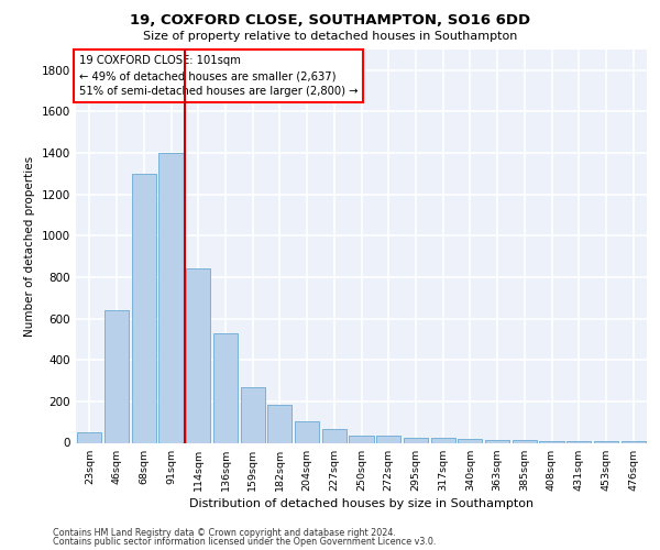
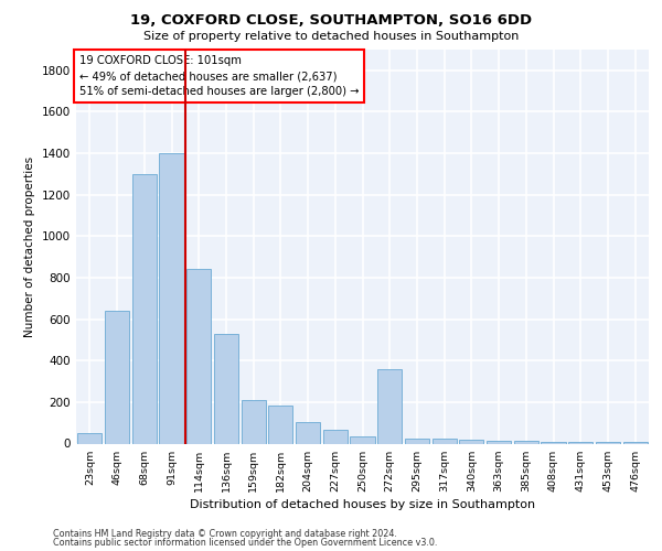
159sqm: 270 -> 210
272sqm: 40 -> 360
